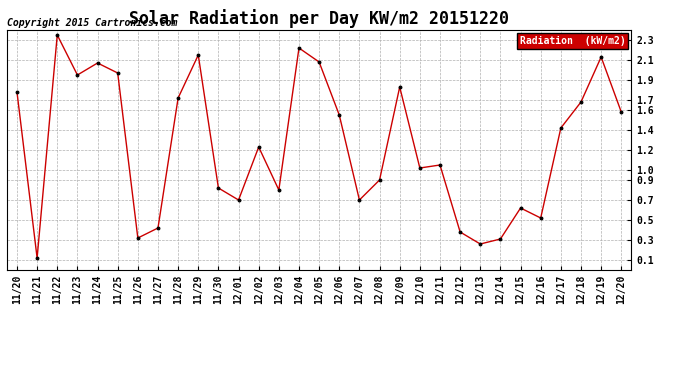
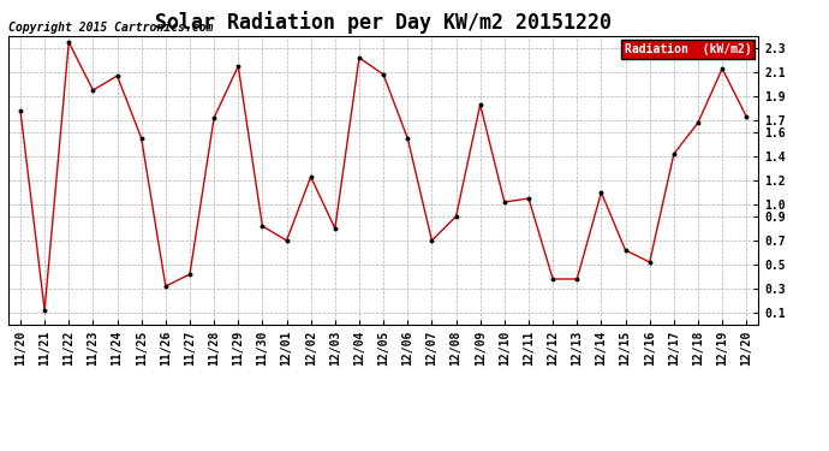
11/25: 1.97 -> 1.55
12/13: 0.26 -> 0.38
12/14: 0.31 -> 1.10
12/20: 1.58 -> 1.73
